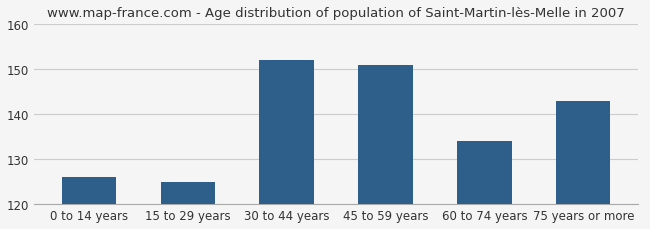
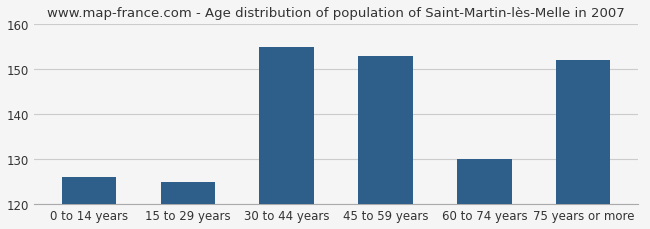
30 to 44 years: 152 -> 155
45 to 59 years: 151 -> 153
60 to 74 years: 134 -> 130
75 years or more: 143 -> 152
